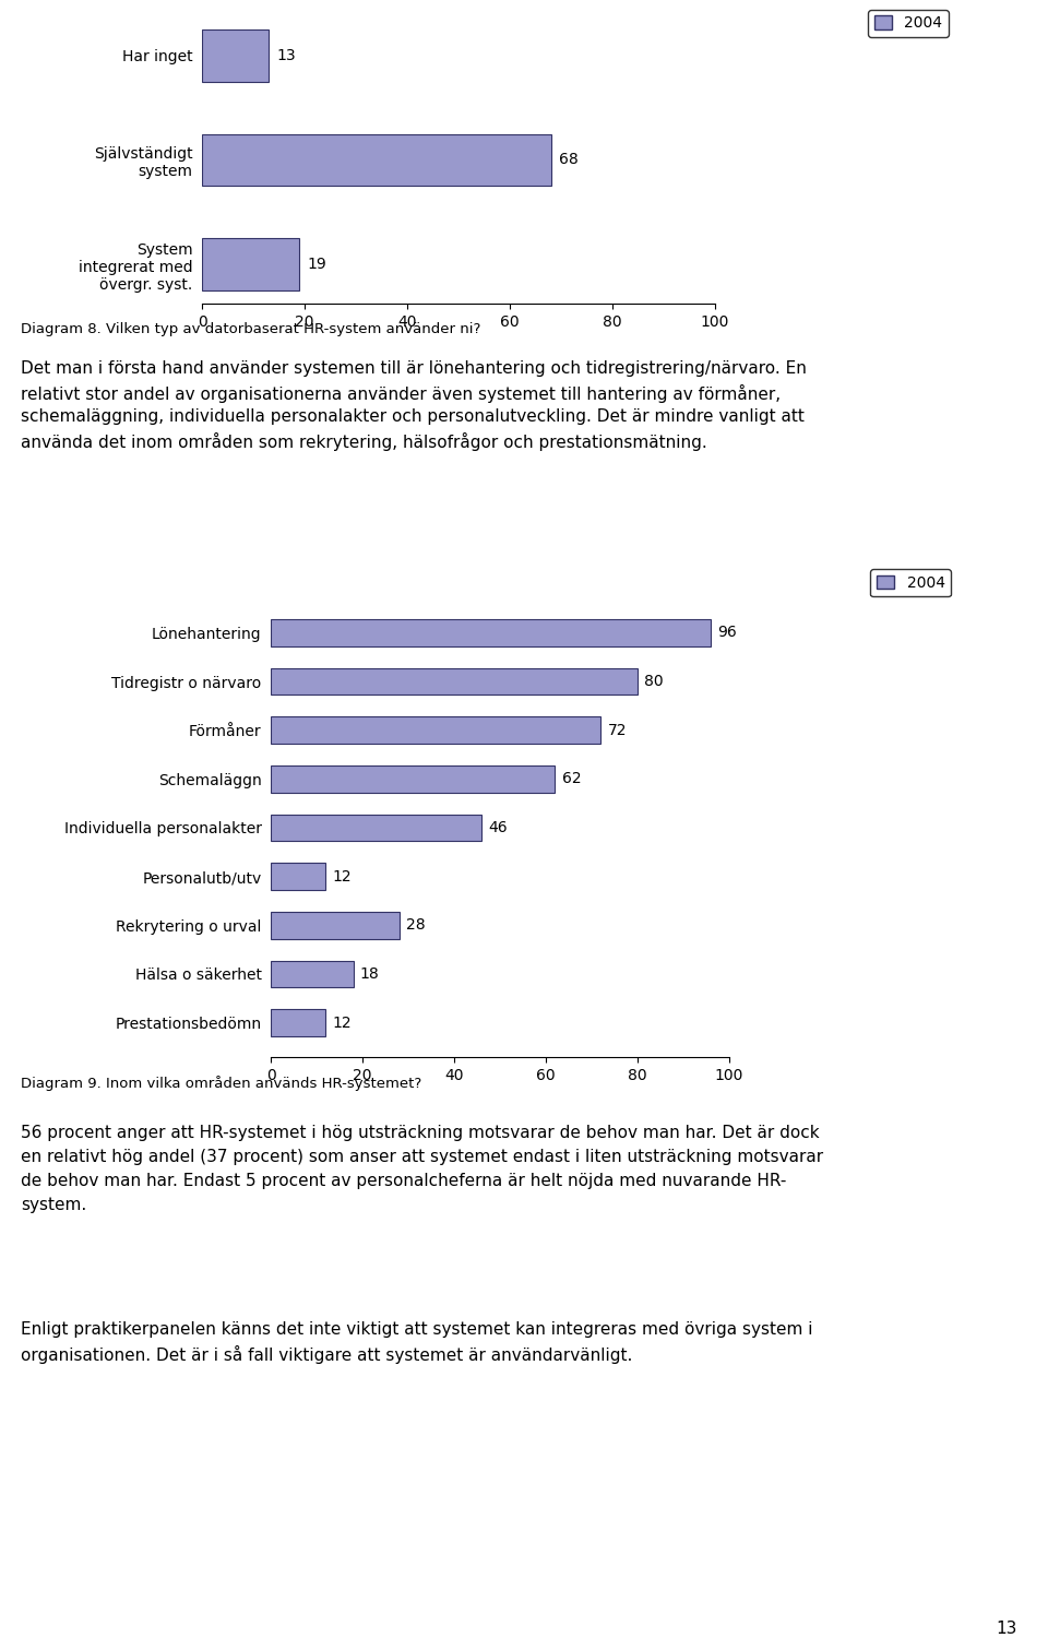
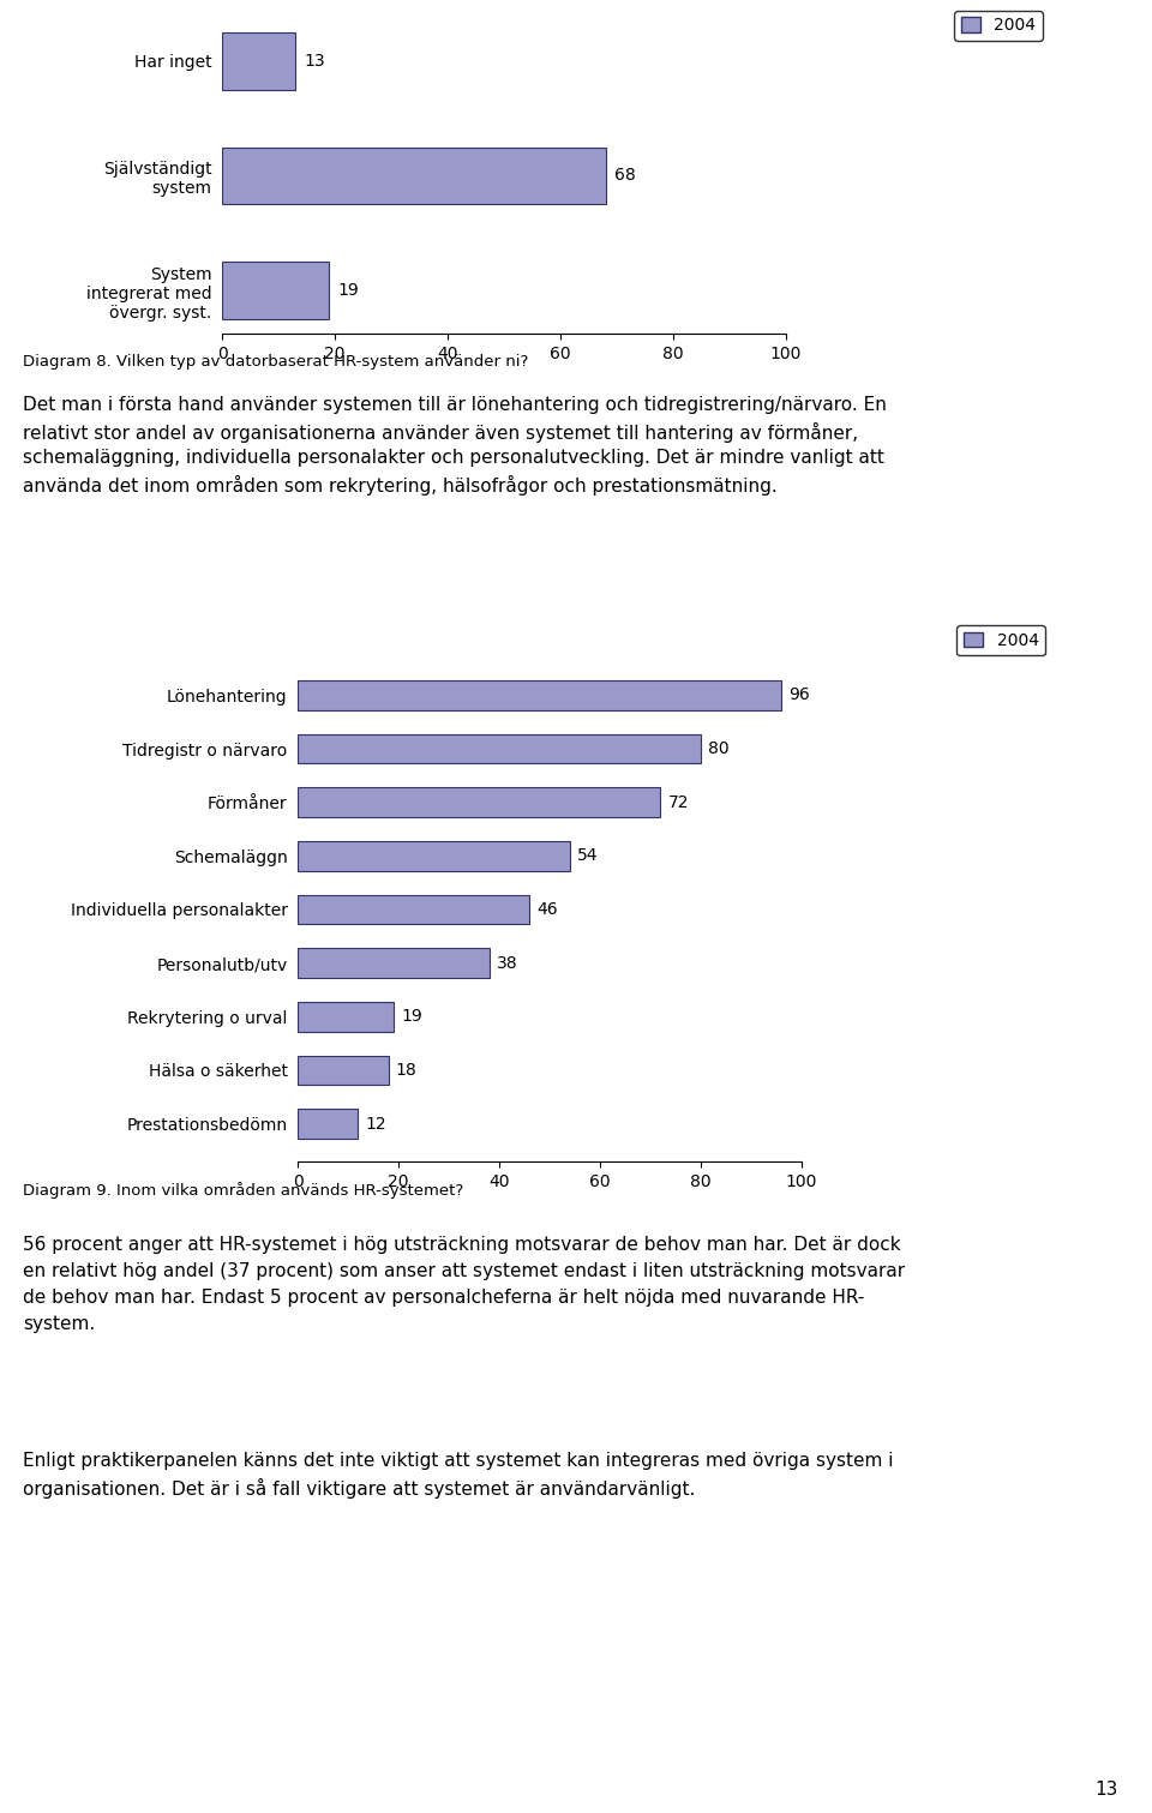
Schemaläggn: 62 -> 54
Personalutb/utv: 12 -> 38
Rekrytering o urval: 28 -> 19
